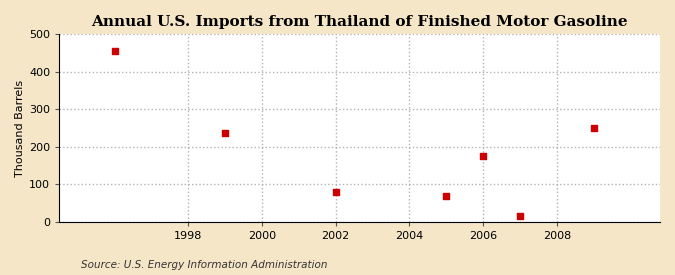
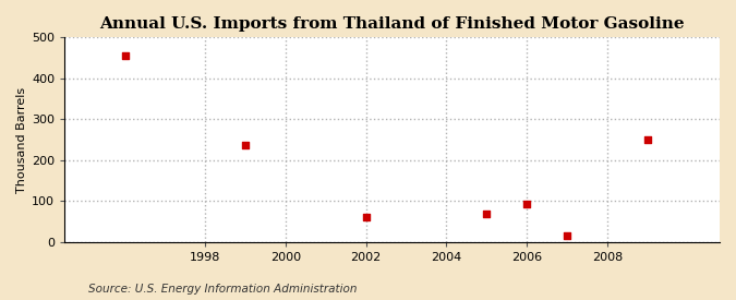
2002: 80 -> 60
2006: 175 -> 93
